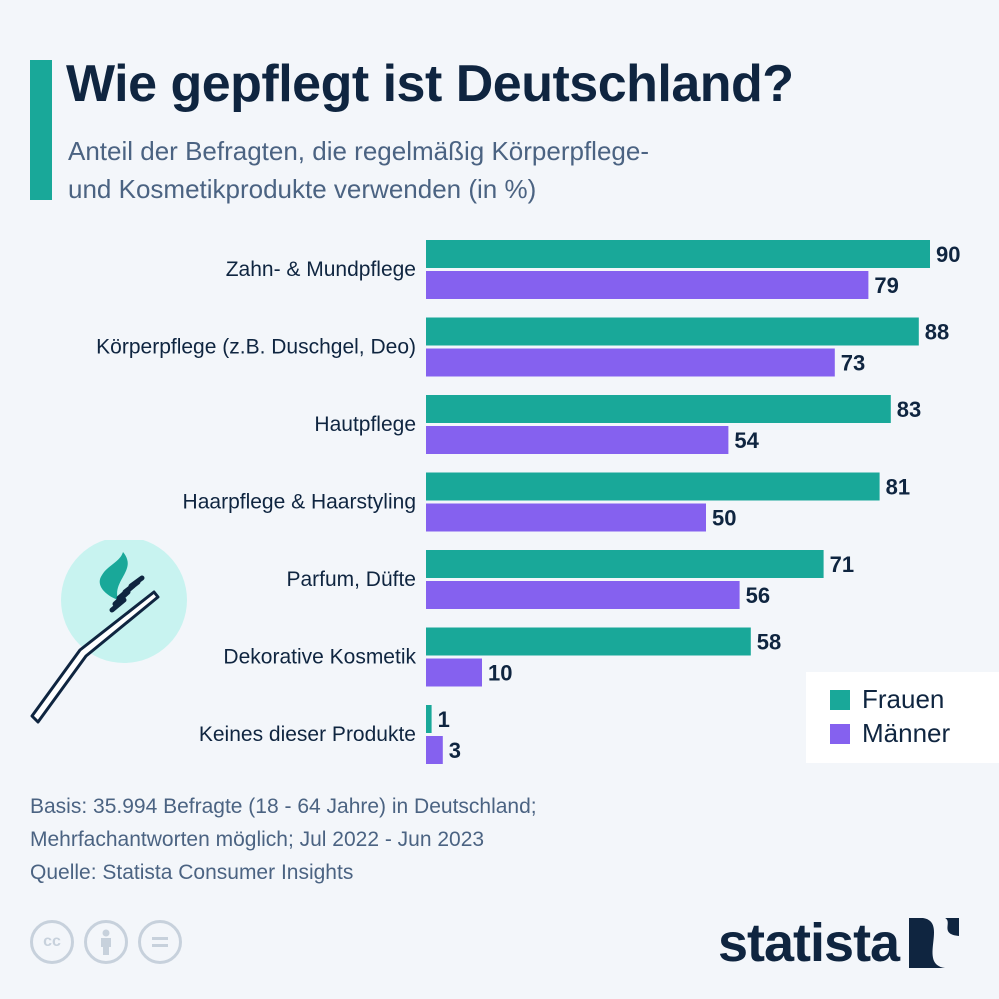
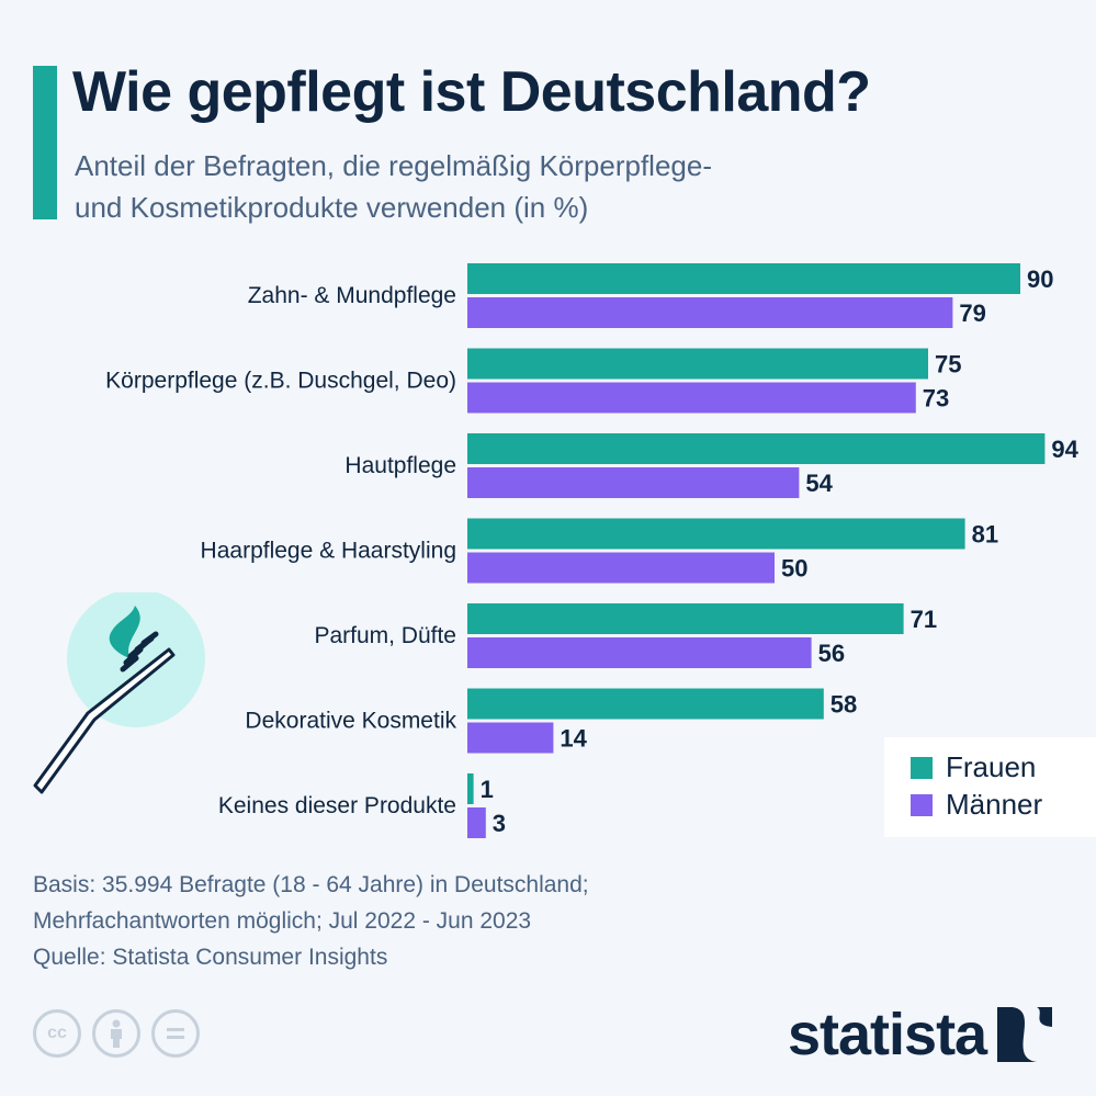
Frauen/Körperpflege (z.B. Duschgel, Deo): 88 -> 75
Frauen/Hautpflege: 83 -> 94
Männer/Dekorative Kosmetik: 10 -> 14
